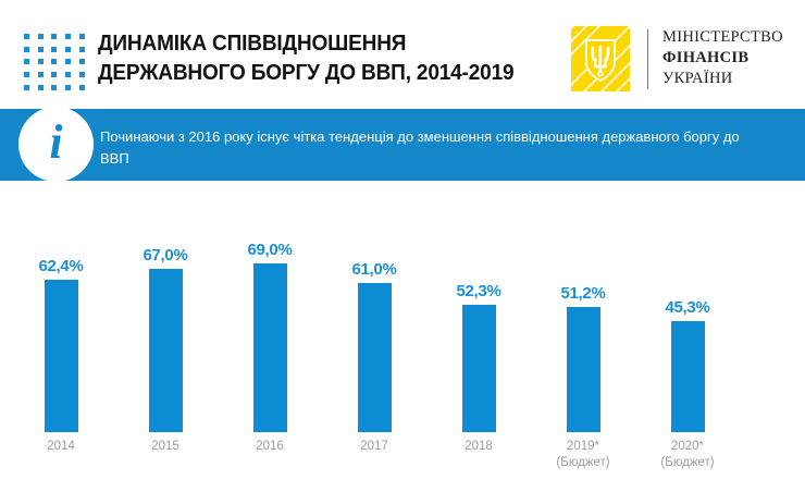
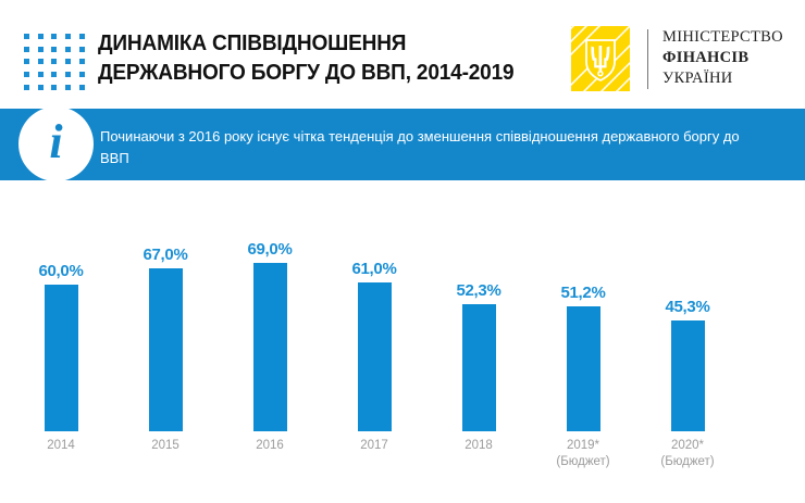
2014: 62,4% -> 60,0%
